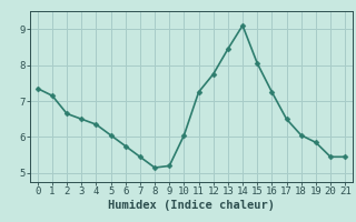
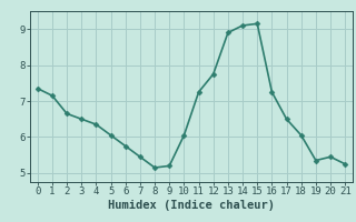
13: 8.45 -> 8.90
15: 8.05 -> 9.15
19: 5.85 -> 5.35
21: 5.45 -> 5.25
